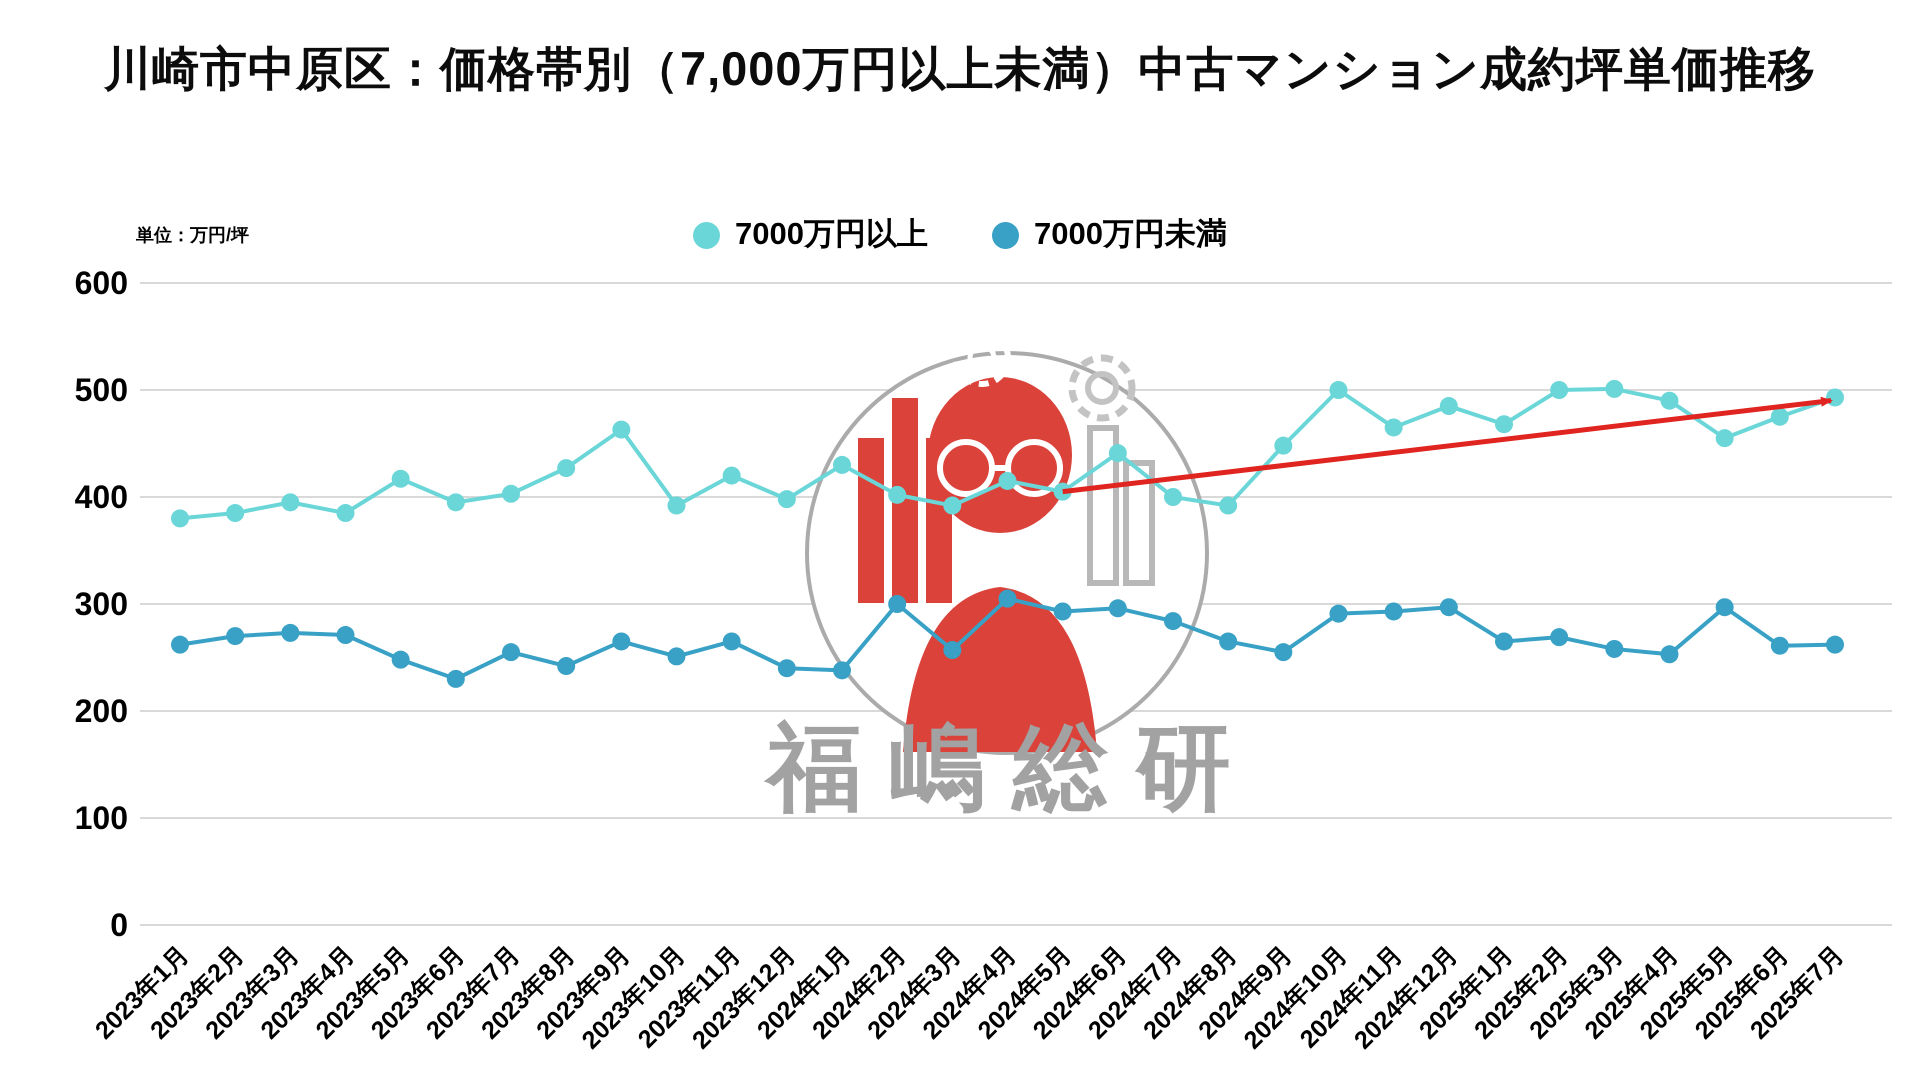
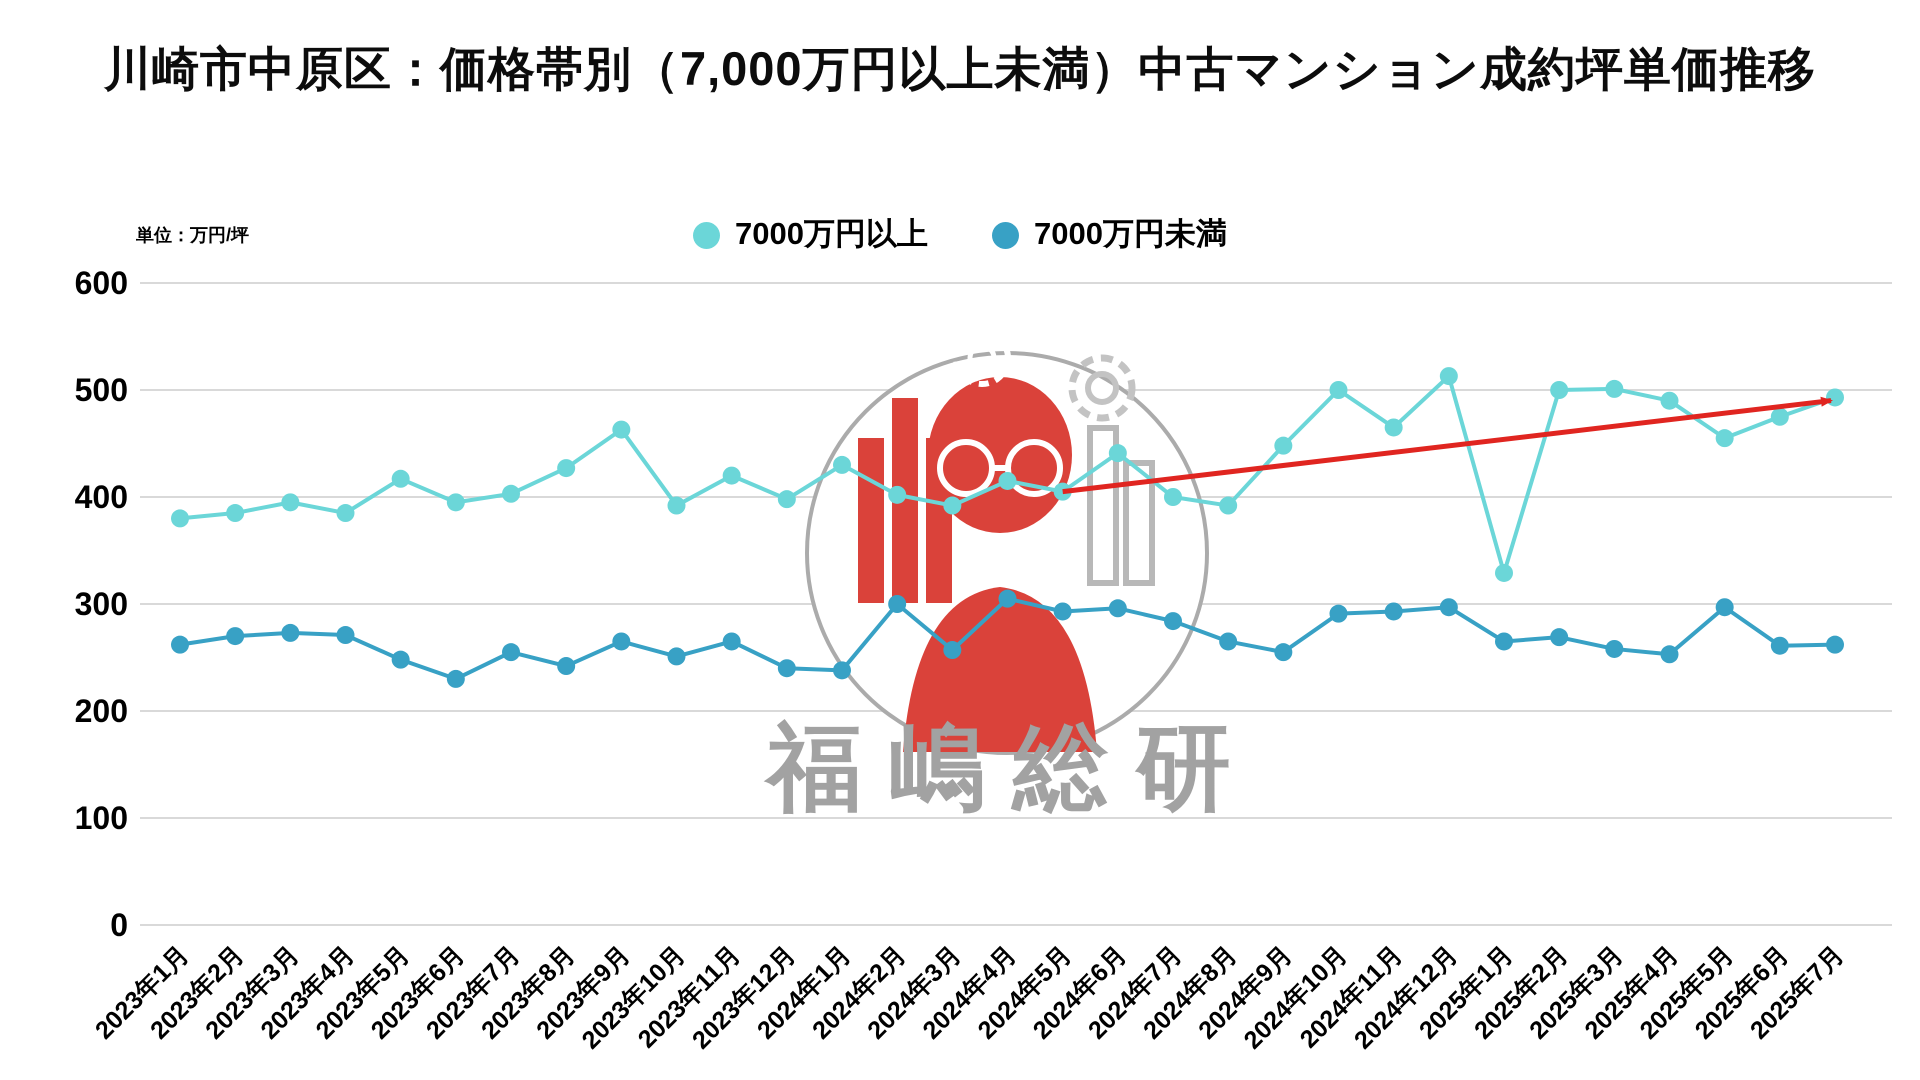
7000万円以上/2024年12月: 485 -> 513
7000万円以上/2025年1月: 468 -> 329
